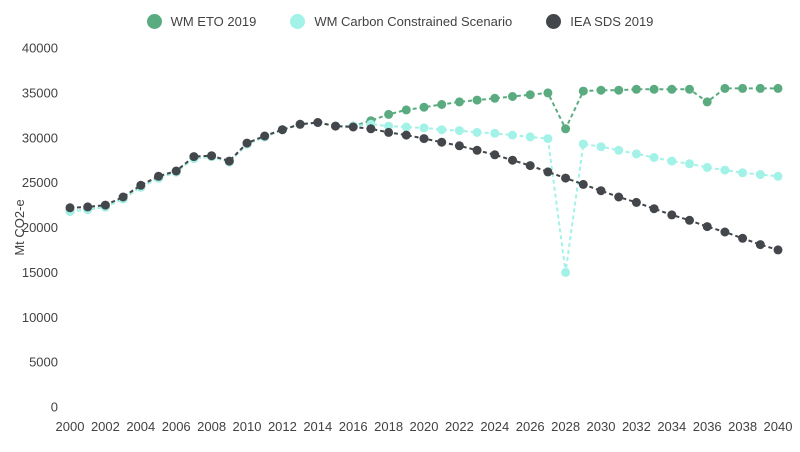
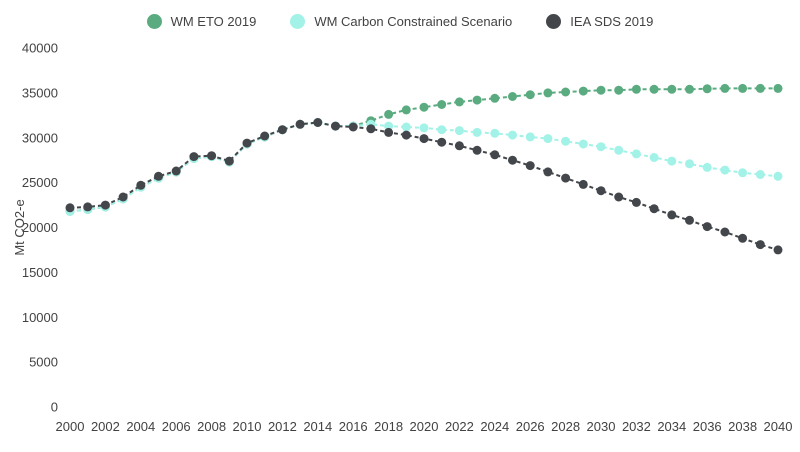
WM ETO 2019/2028: 31000 -> 35000
WM Carbon Constrained Scenario/2028: 15000 -> 30000
WM ETO 2019/2036: 34000 -> 35000
